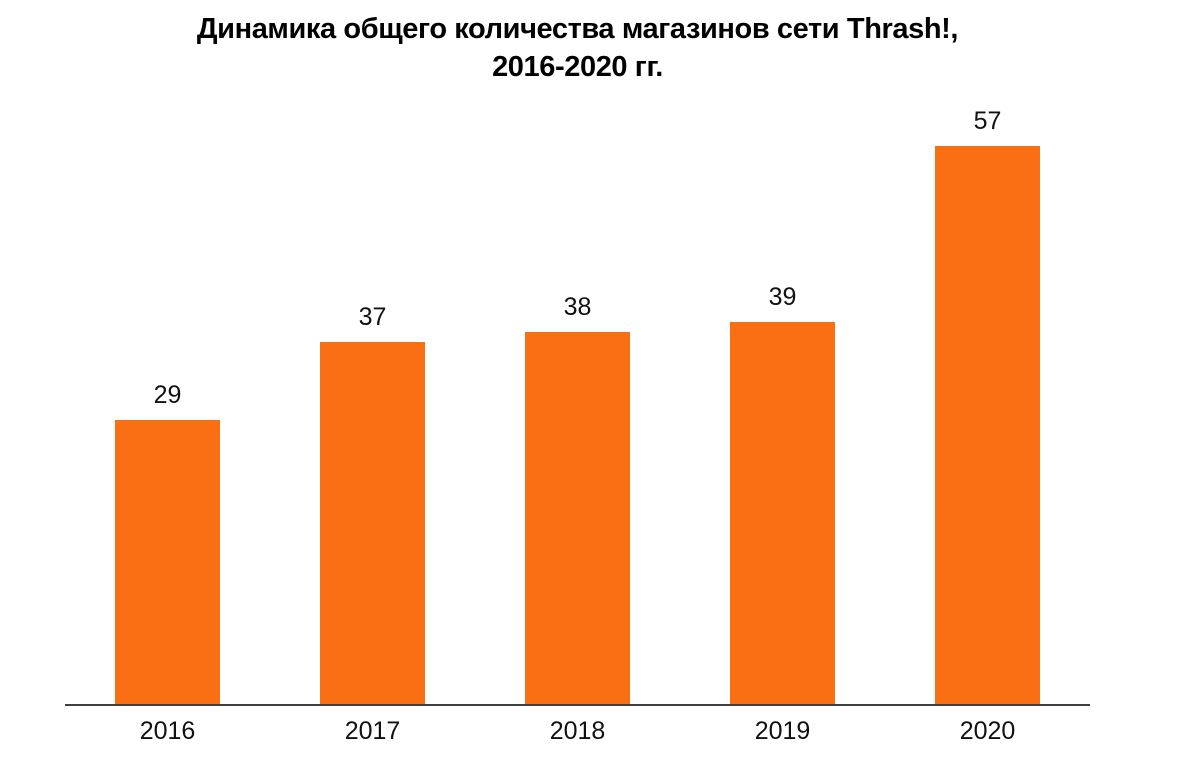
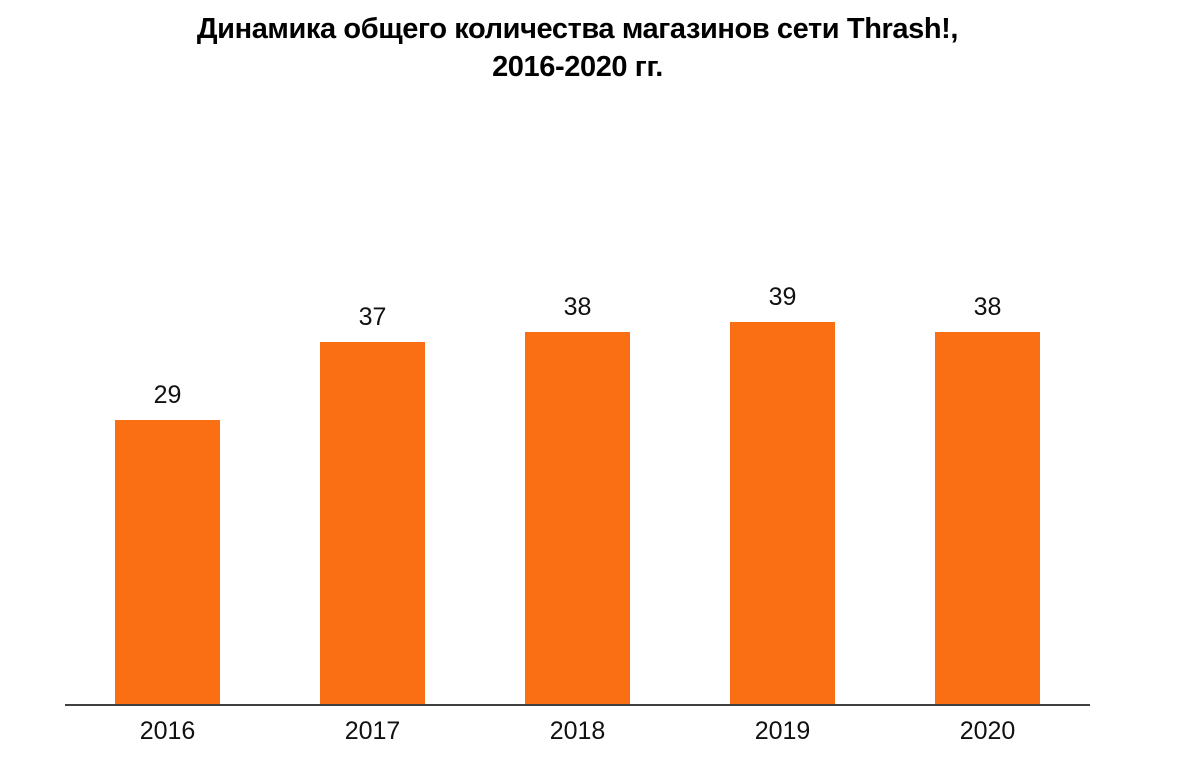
2020: 57 -> 38
